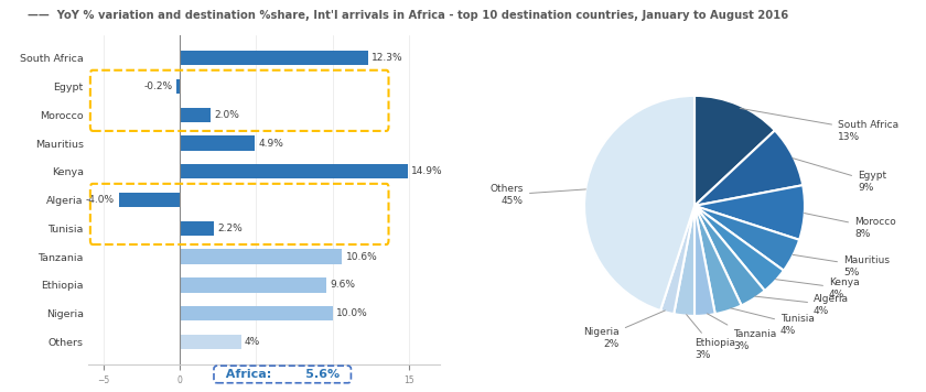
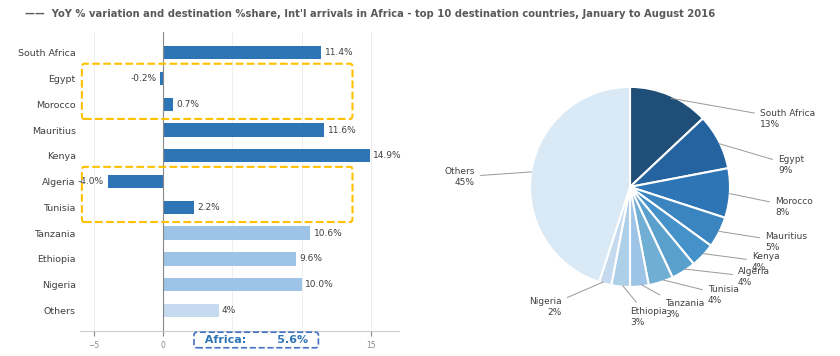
South Africa: 12.3% -> 11.4%
Morocco: 2.0% -> 0.7%
Mauritius: 4.9% -> 11.6%
